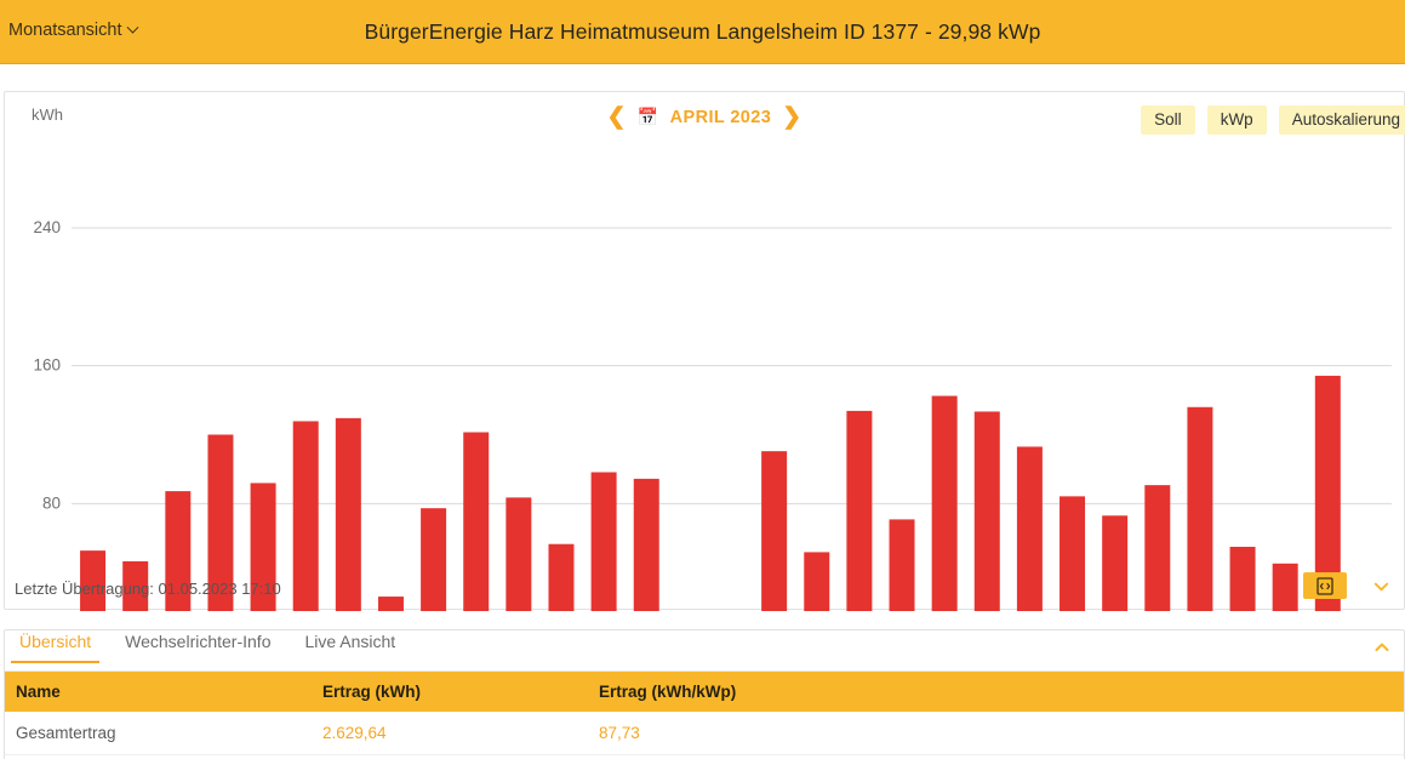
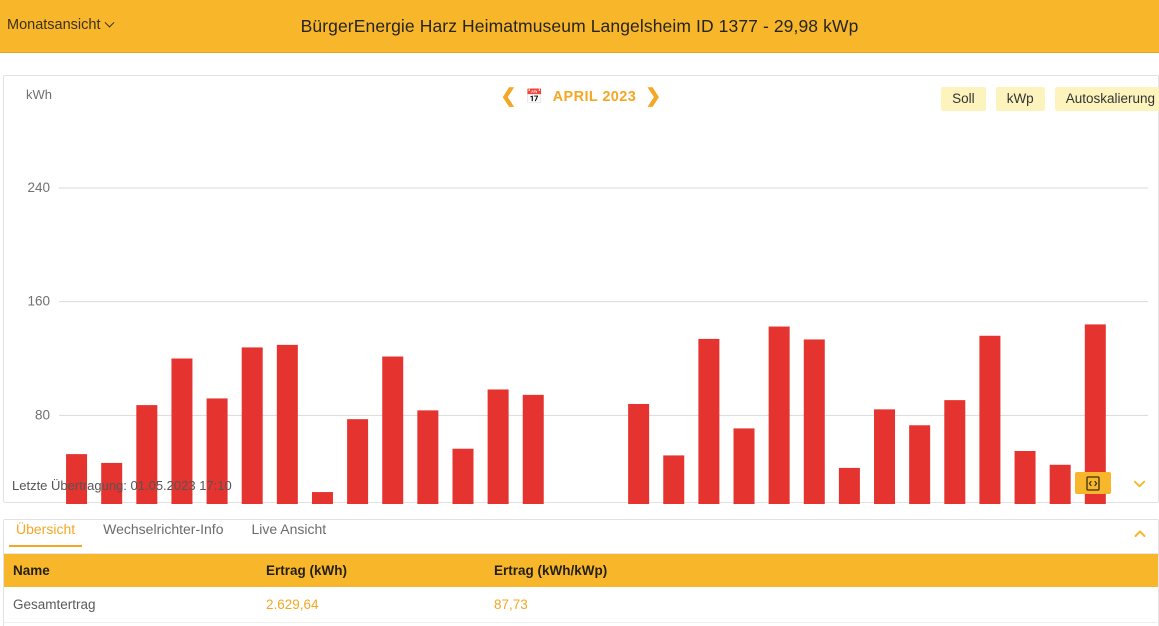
17: 110 -> 88
23: 113 -> 43
30: 154 -> 144
